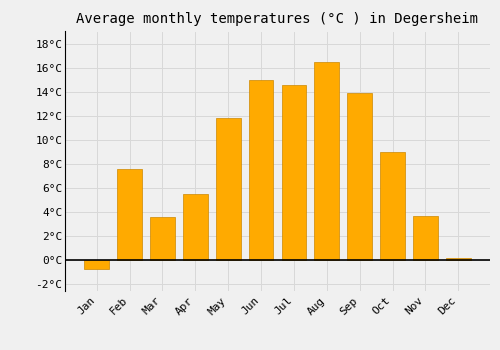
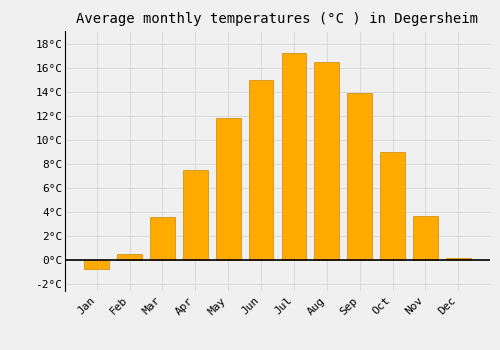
Feb: 7.6°C -> 0.5°C
Apr: 5.5°C -> 7.5°C
Jul: 14.6°C -> 17.2°C
